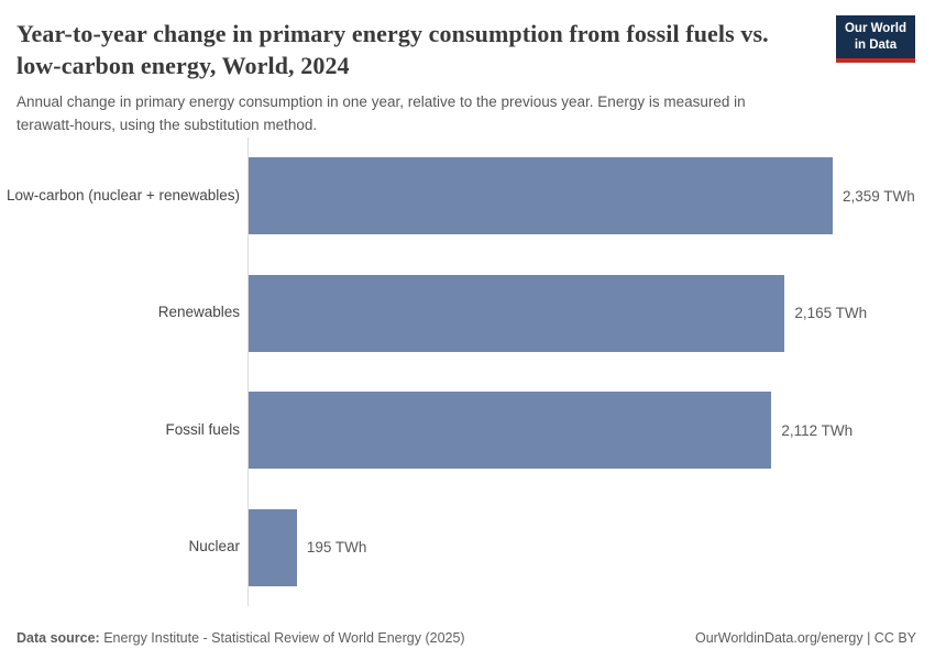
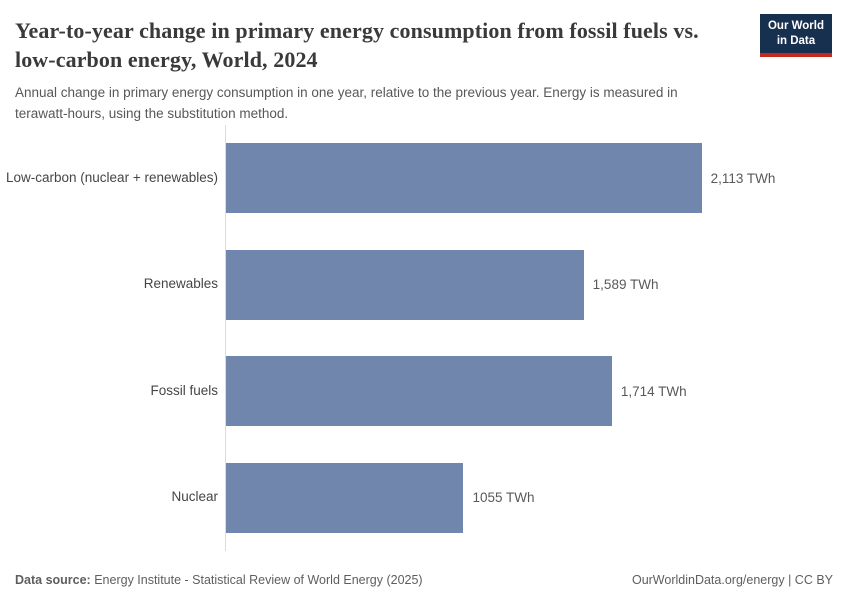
Low-carbon (nuclear + renewables): 2,359 -> 2,113
Renewables: 2,165 -> 1,589
Fossil fuels: 2,112 -> 1,714
Nuclear: 195 -> 1055
